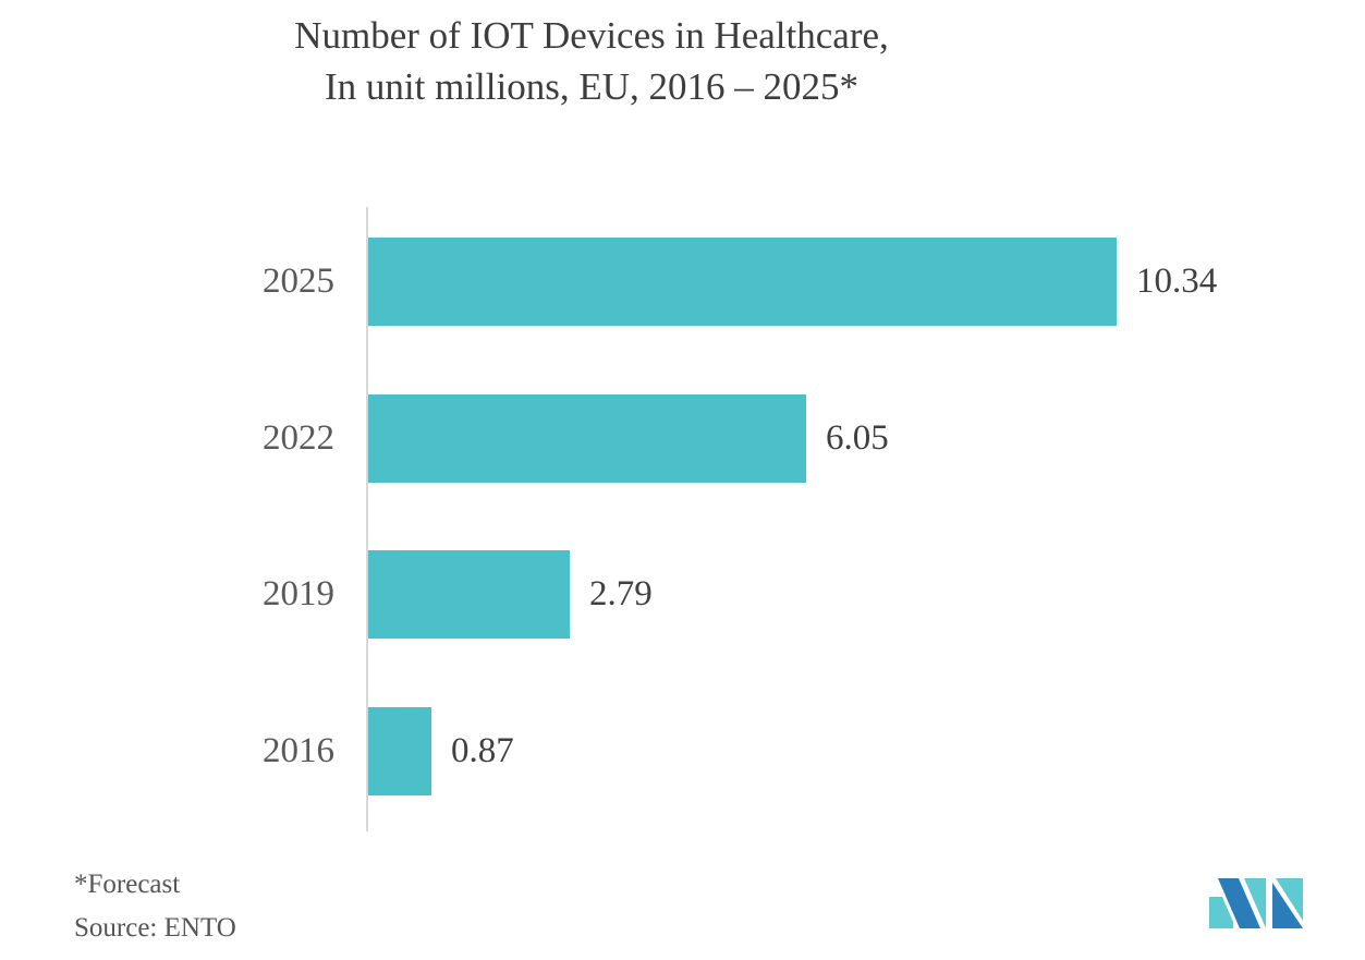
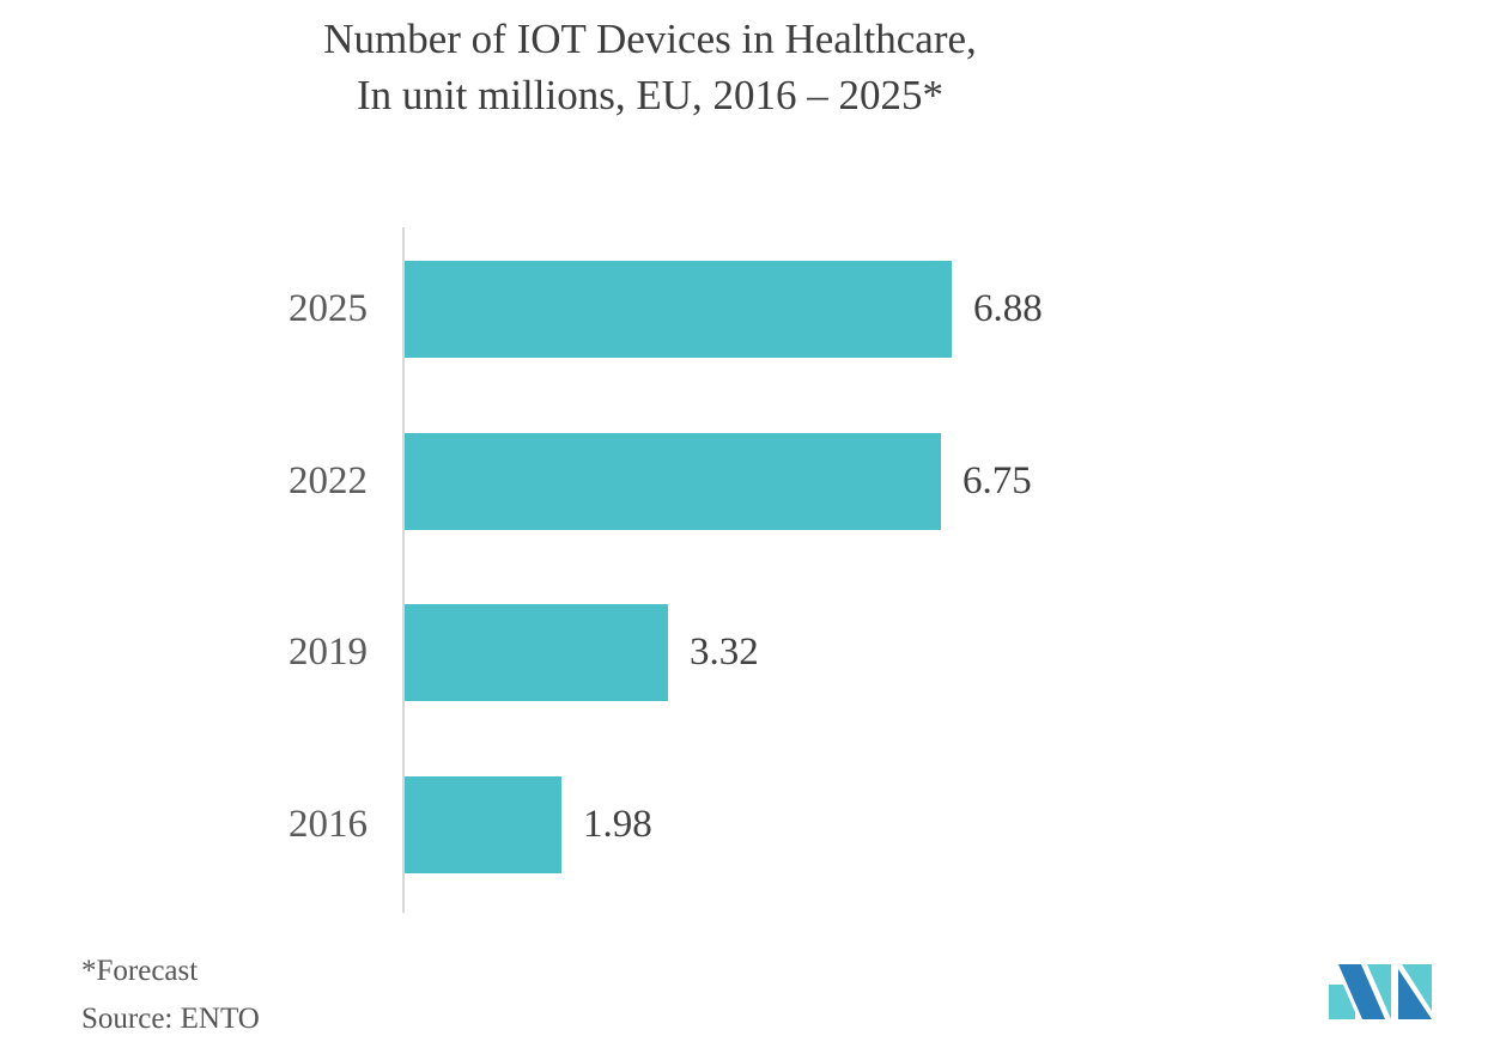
2025: 10.34 -> 6.88
2022: 6.05 -> 6.75
2019: 2.79 -> 3.32
2016: 0.87 -> 1.98
